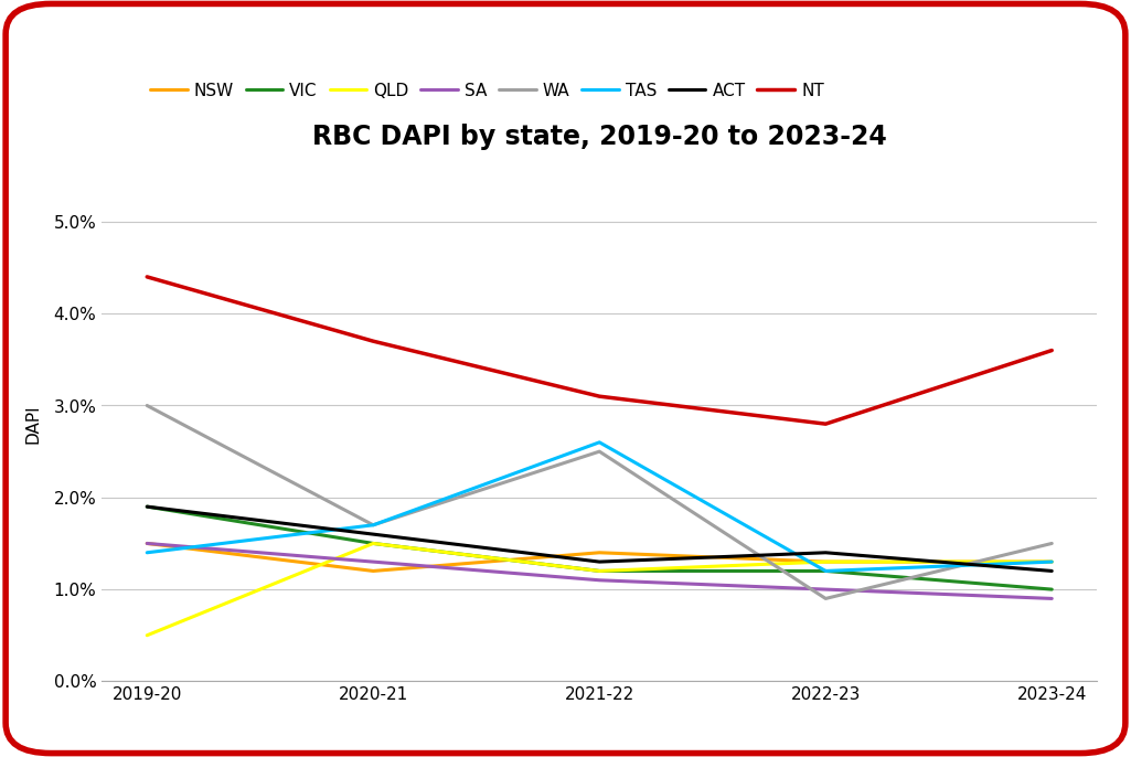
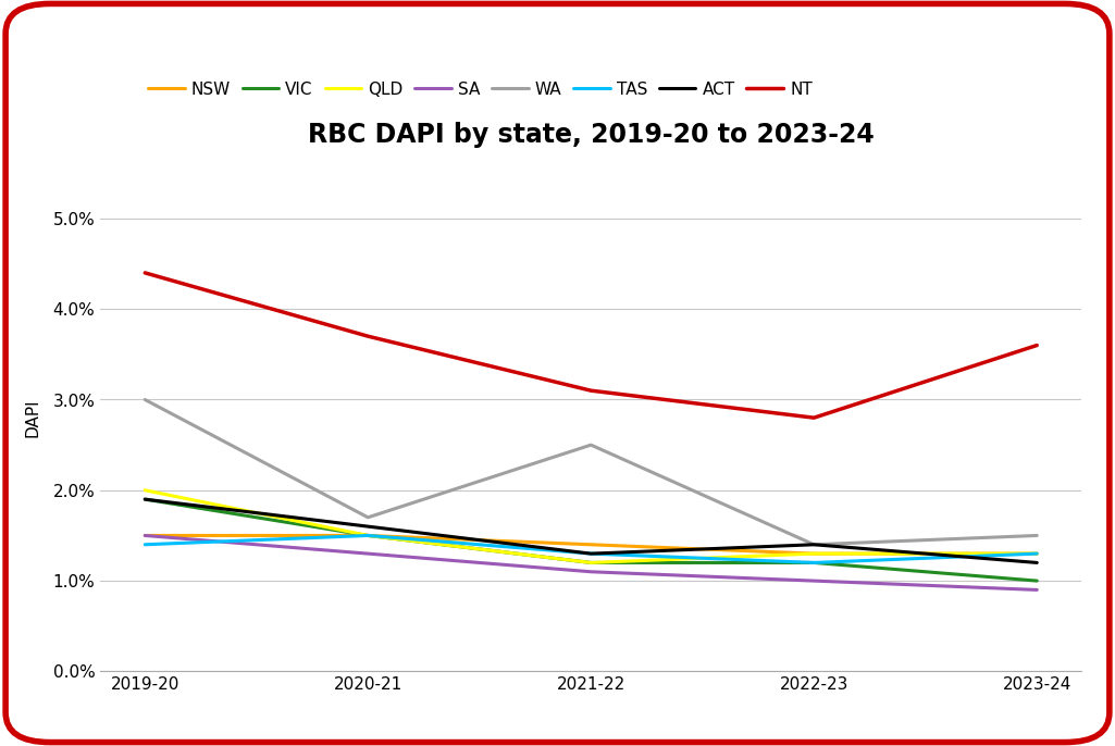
QLD/2019-20: 0.5% -> 2.0%
NSW/2020-21: 1.2% -> 1.5%
TAS/2020-21: 1.7% -> 1.5%
TAS/2021-22: 2.6% -> 1.3%
WA/2022-23: 0.9% -> 1.4%
